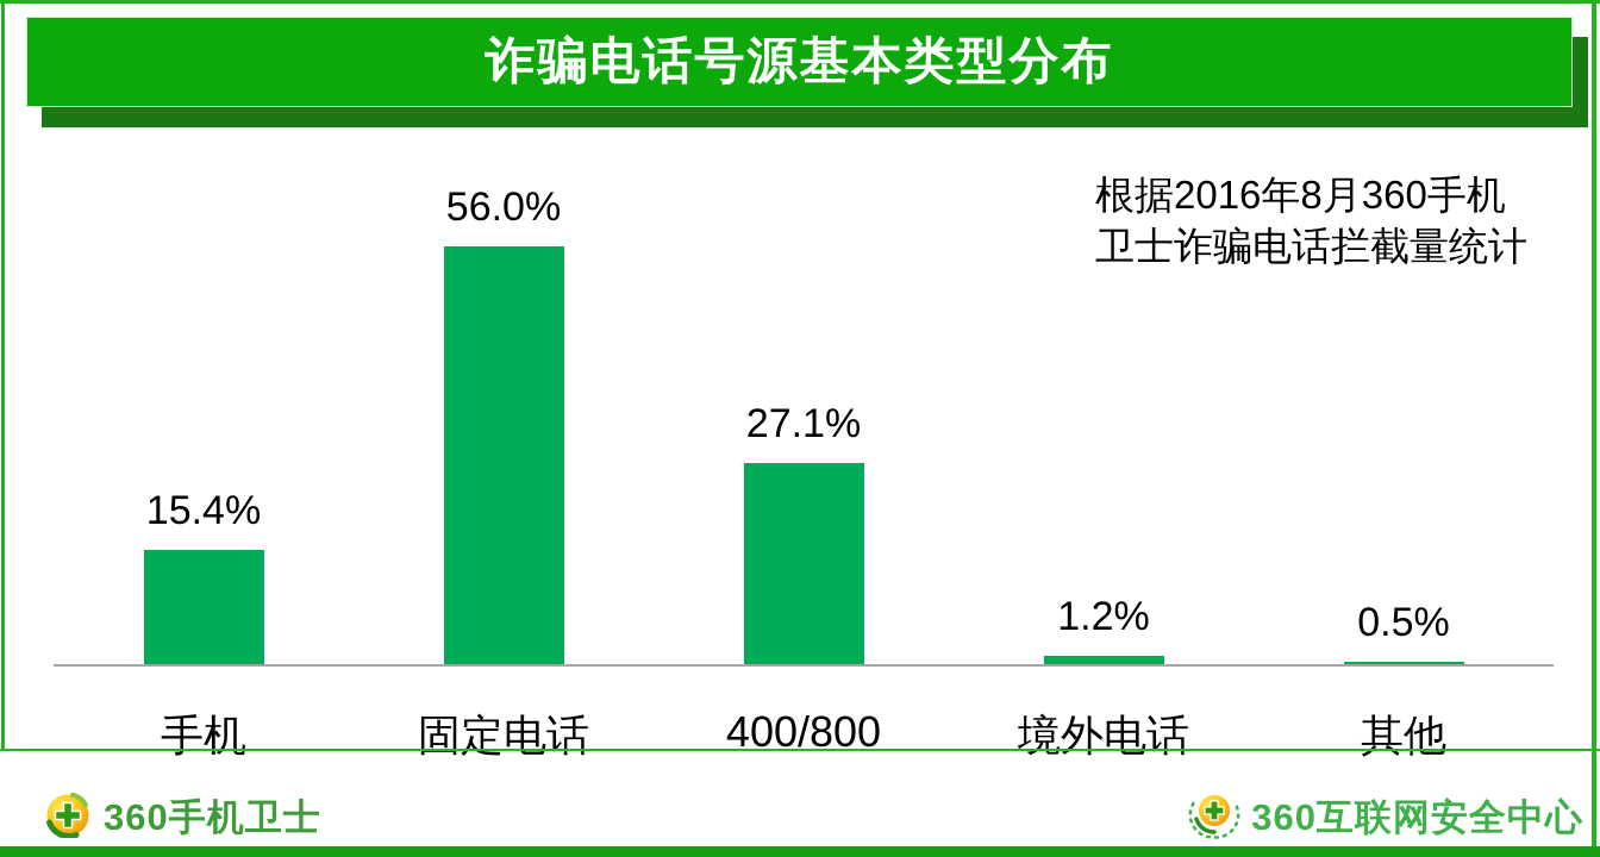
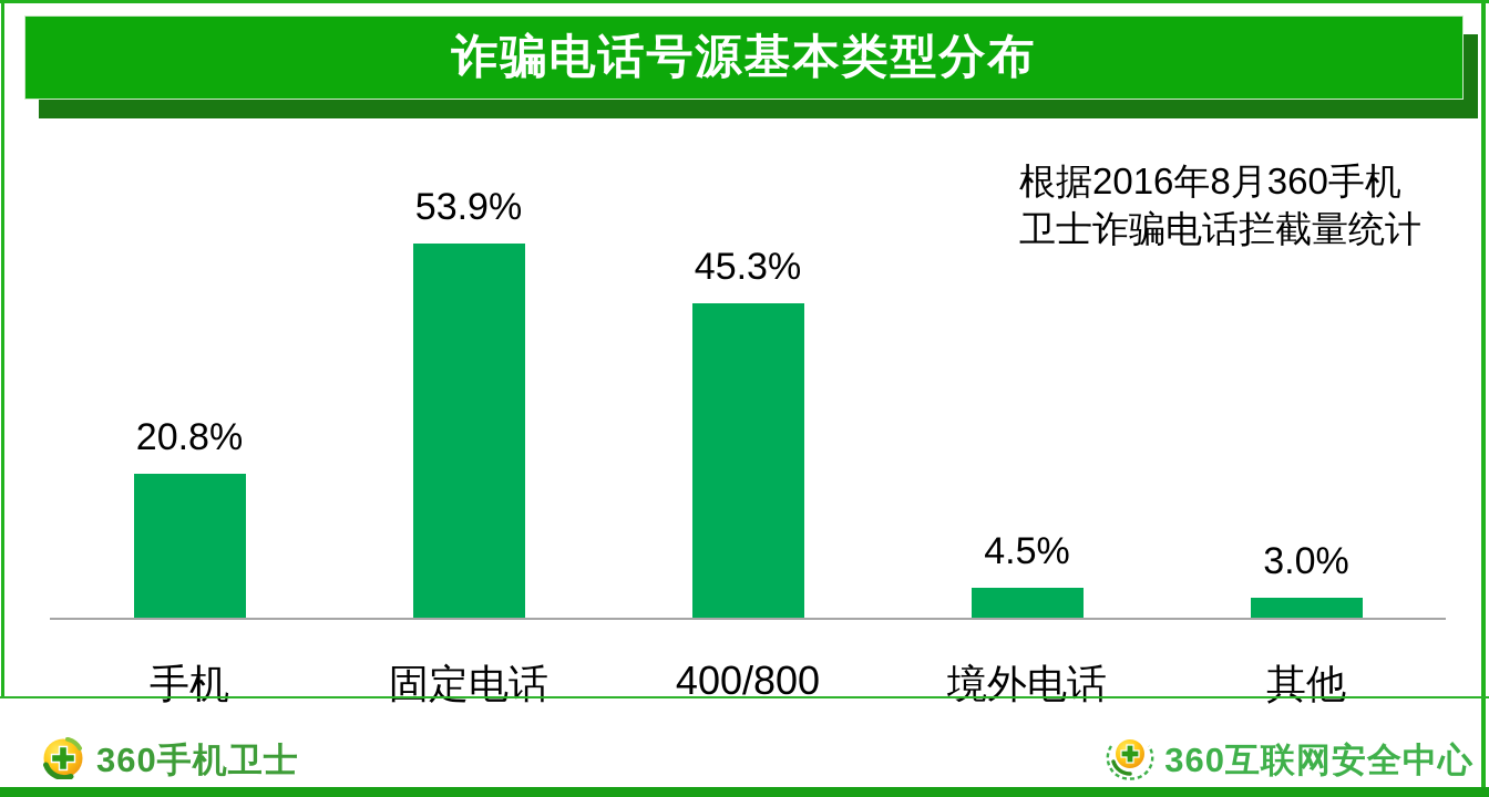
手机: 15.4% -> 20.8%
固定电话: 56.0% -> 53.9%
400/800: 27.1% -> 45.3%
境外电话: 1.2% -> 4.5%
其他: 0.5% -> 3.0%
